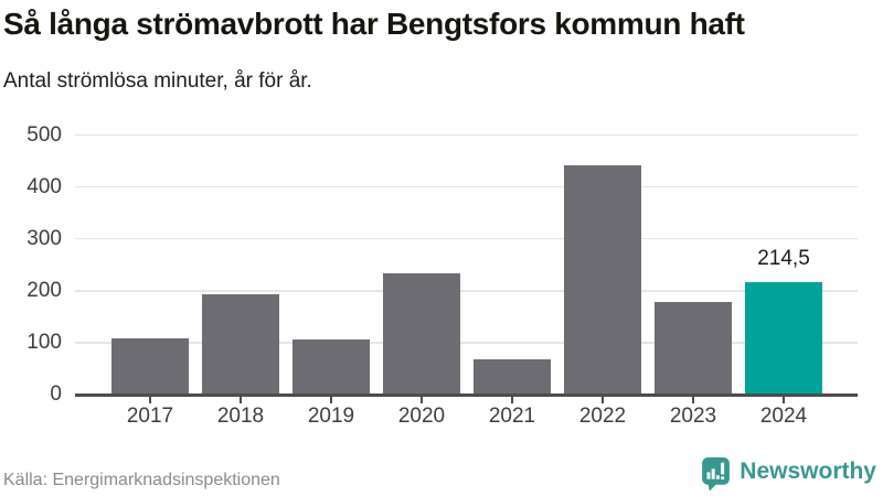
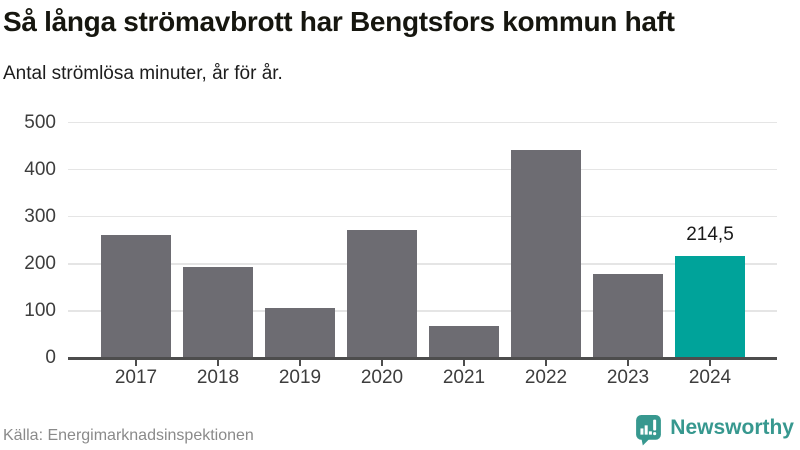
2017: 110 -> 260
2020: 230 -> 270
